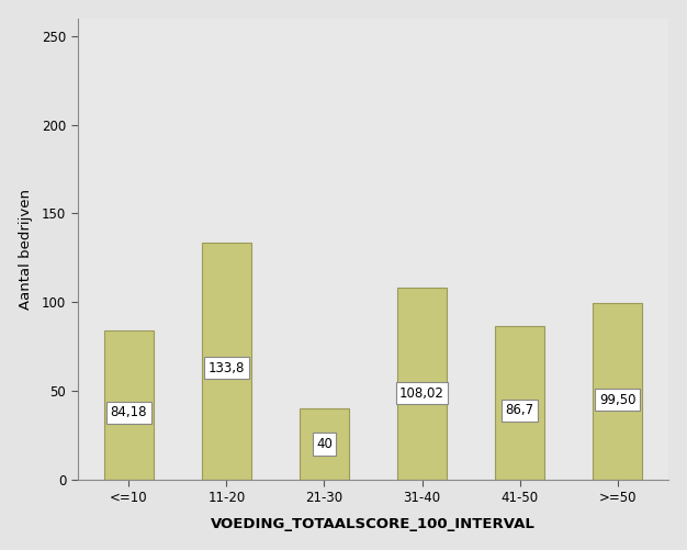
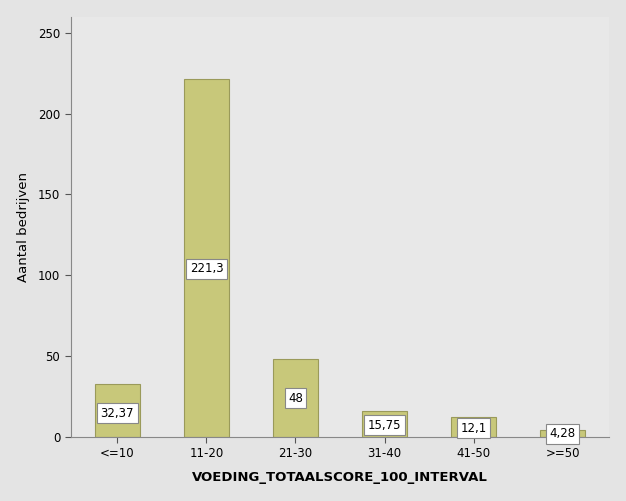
<=10: 84,18 -> 32,37
11-20: 133,8 -> 221,3
21-30: 40 -> 48
31-40: 108,02 -> 15,75
41-50: 86,7 -> 12,1
>=50: 99,50 -> 4,28
